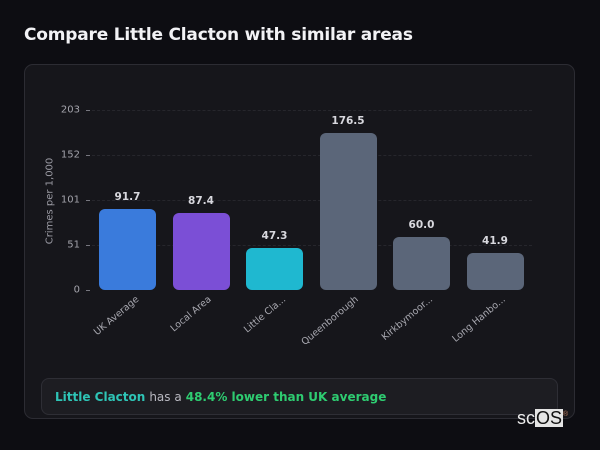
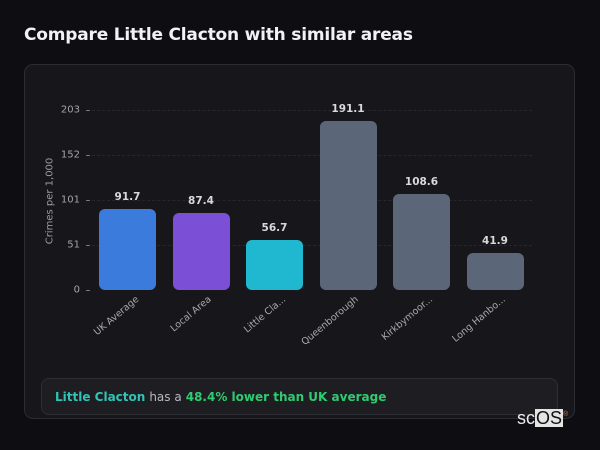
Little Cla...: 47.3 -> 56.7
Queenborough: 176.5 -> 191.1
Kirkbymoor...: 60.0 -> 108.6
